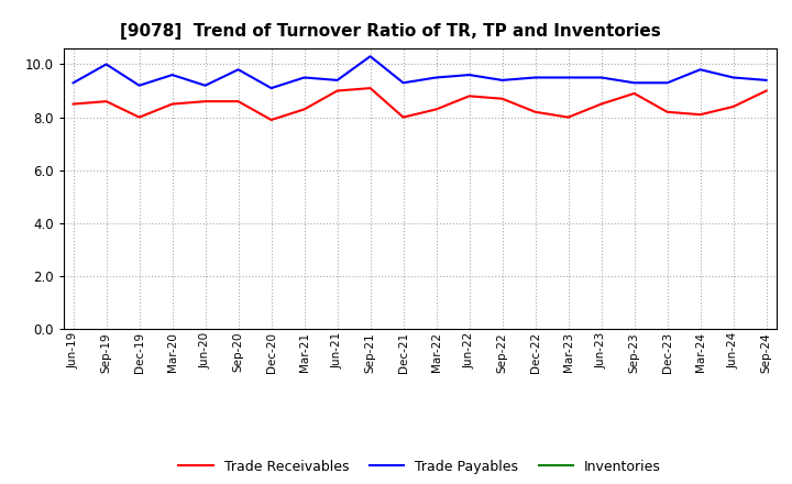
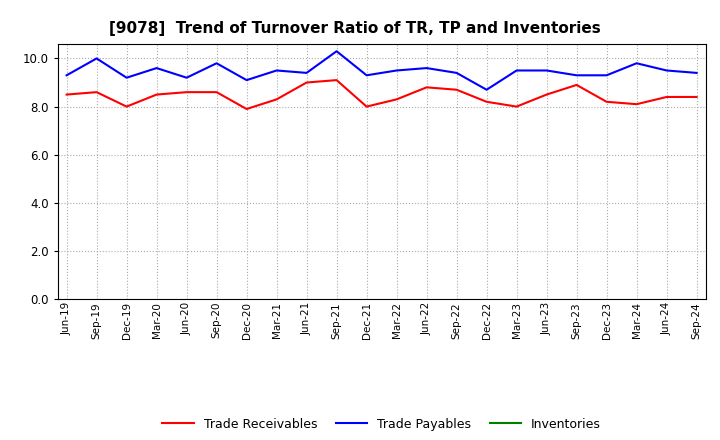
Trade Payables/Dec-22: 9.5 -> 8.7
Trade Receivables/Sep-24: 9.0 -> 8.4
